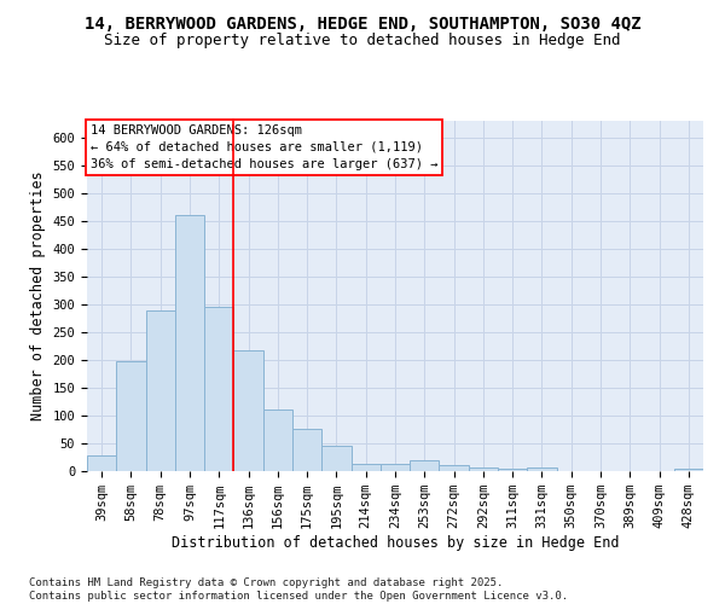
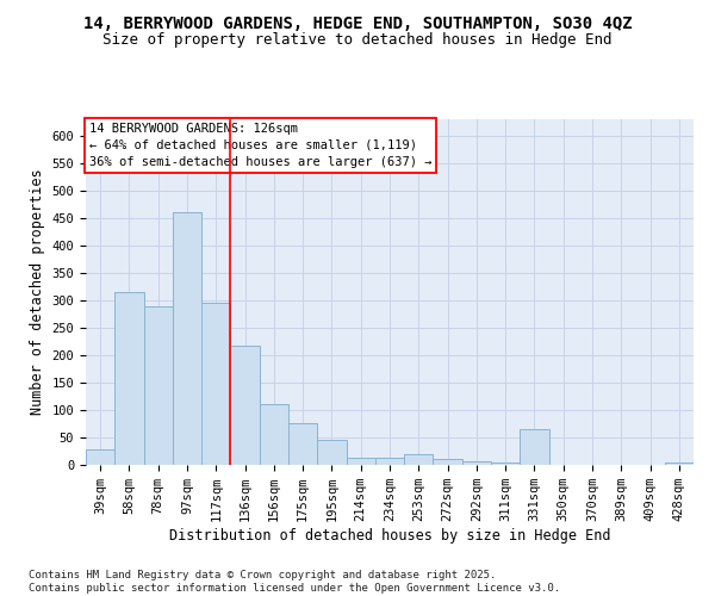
58sqm: 197 -> 315
331sqm: 7 -> 65
